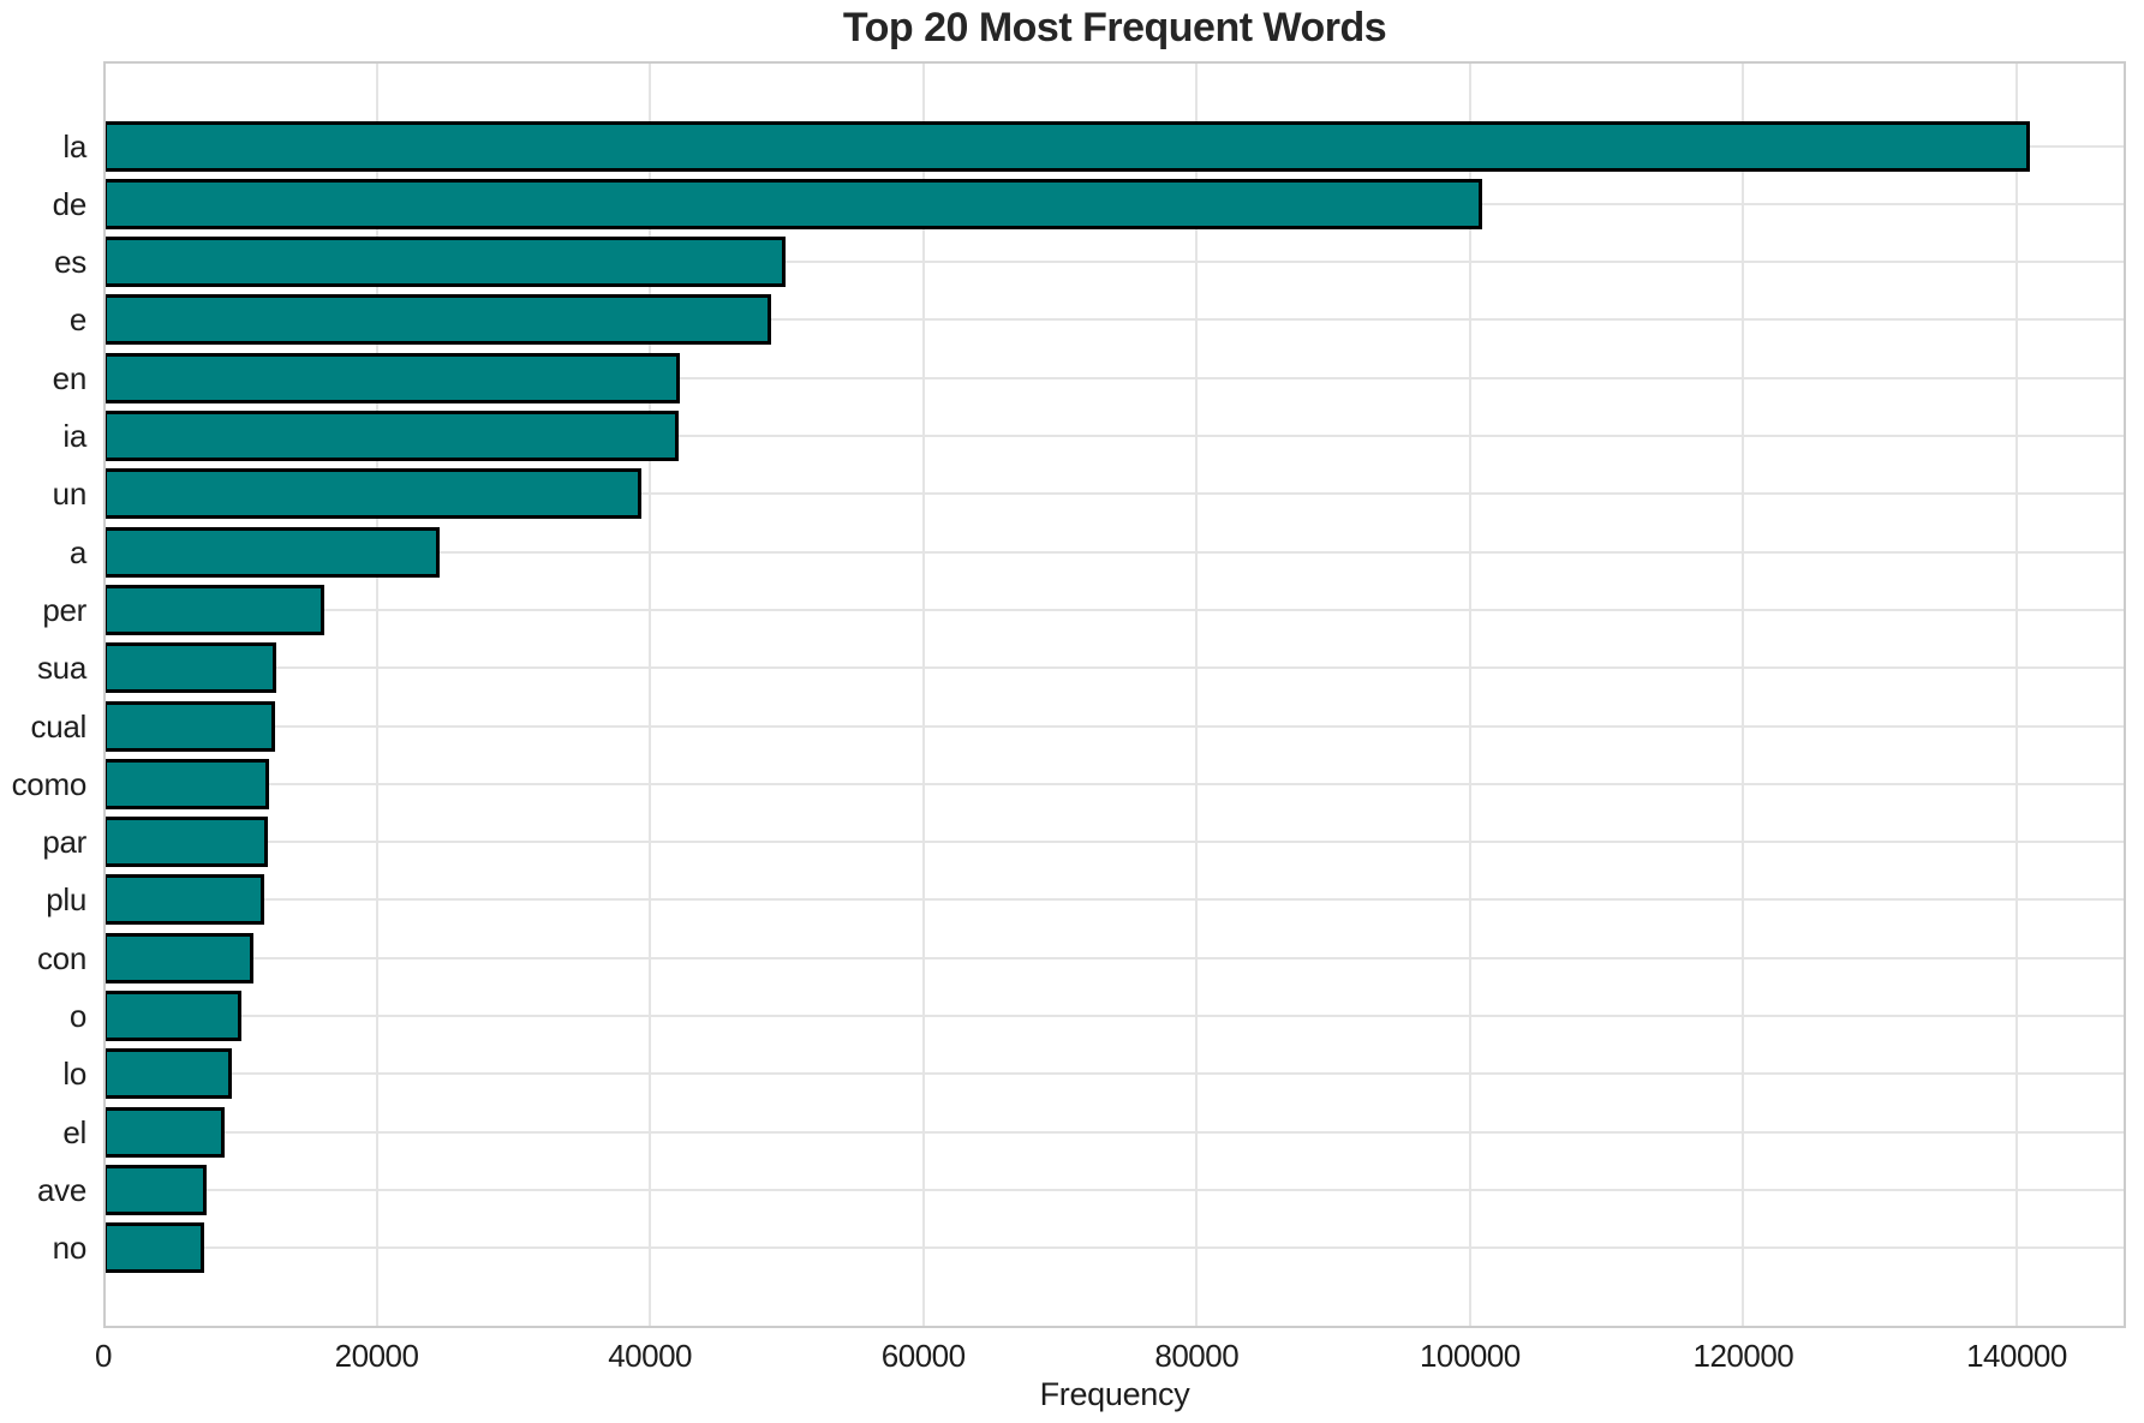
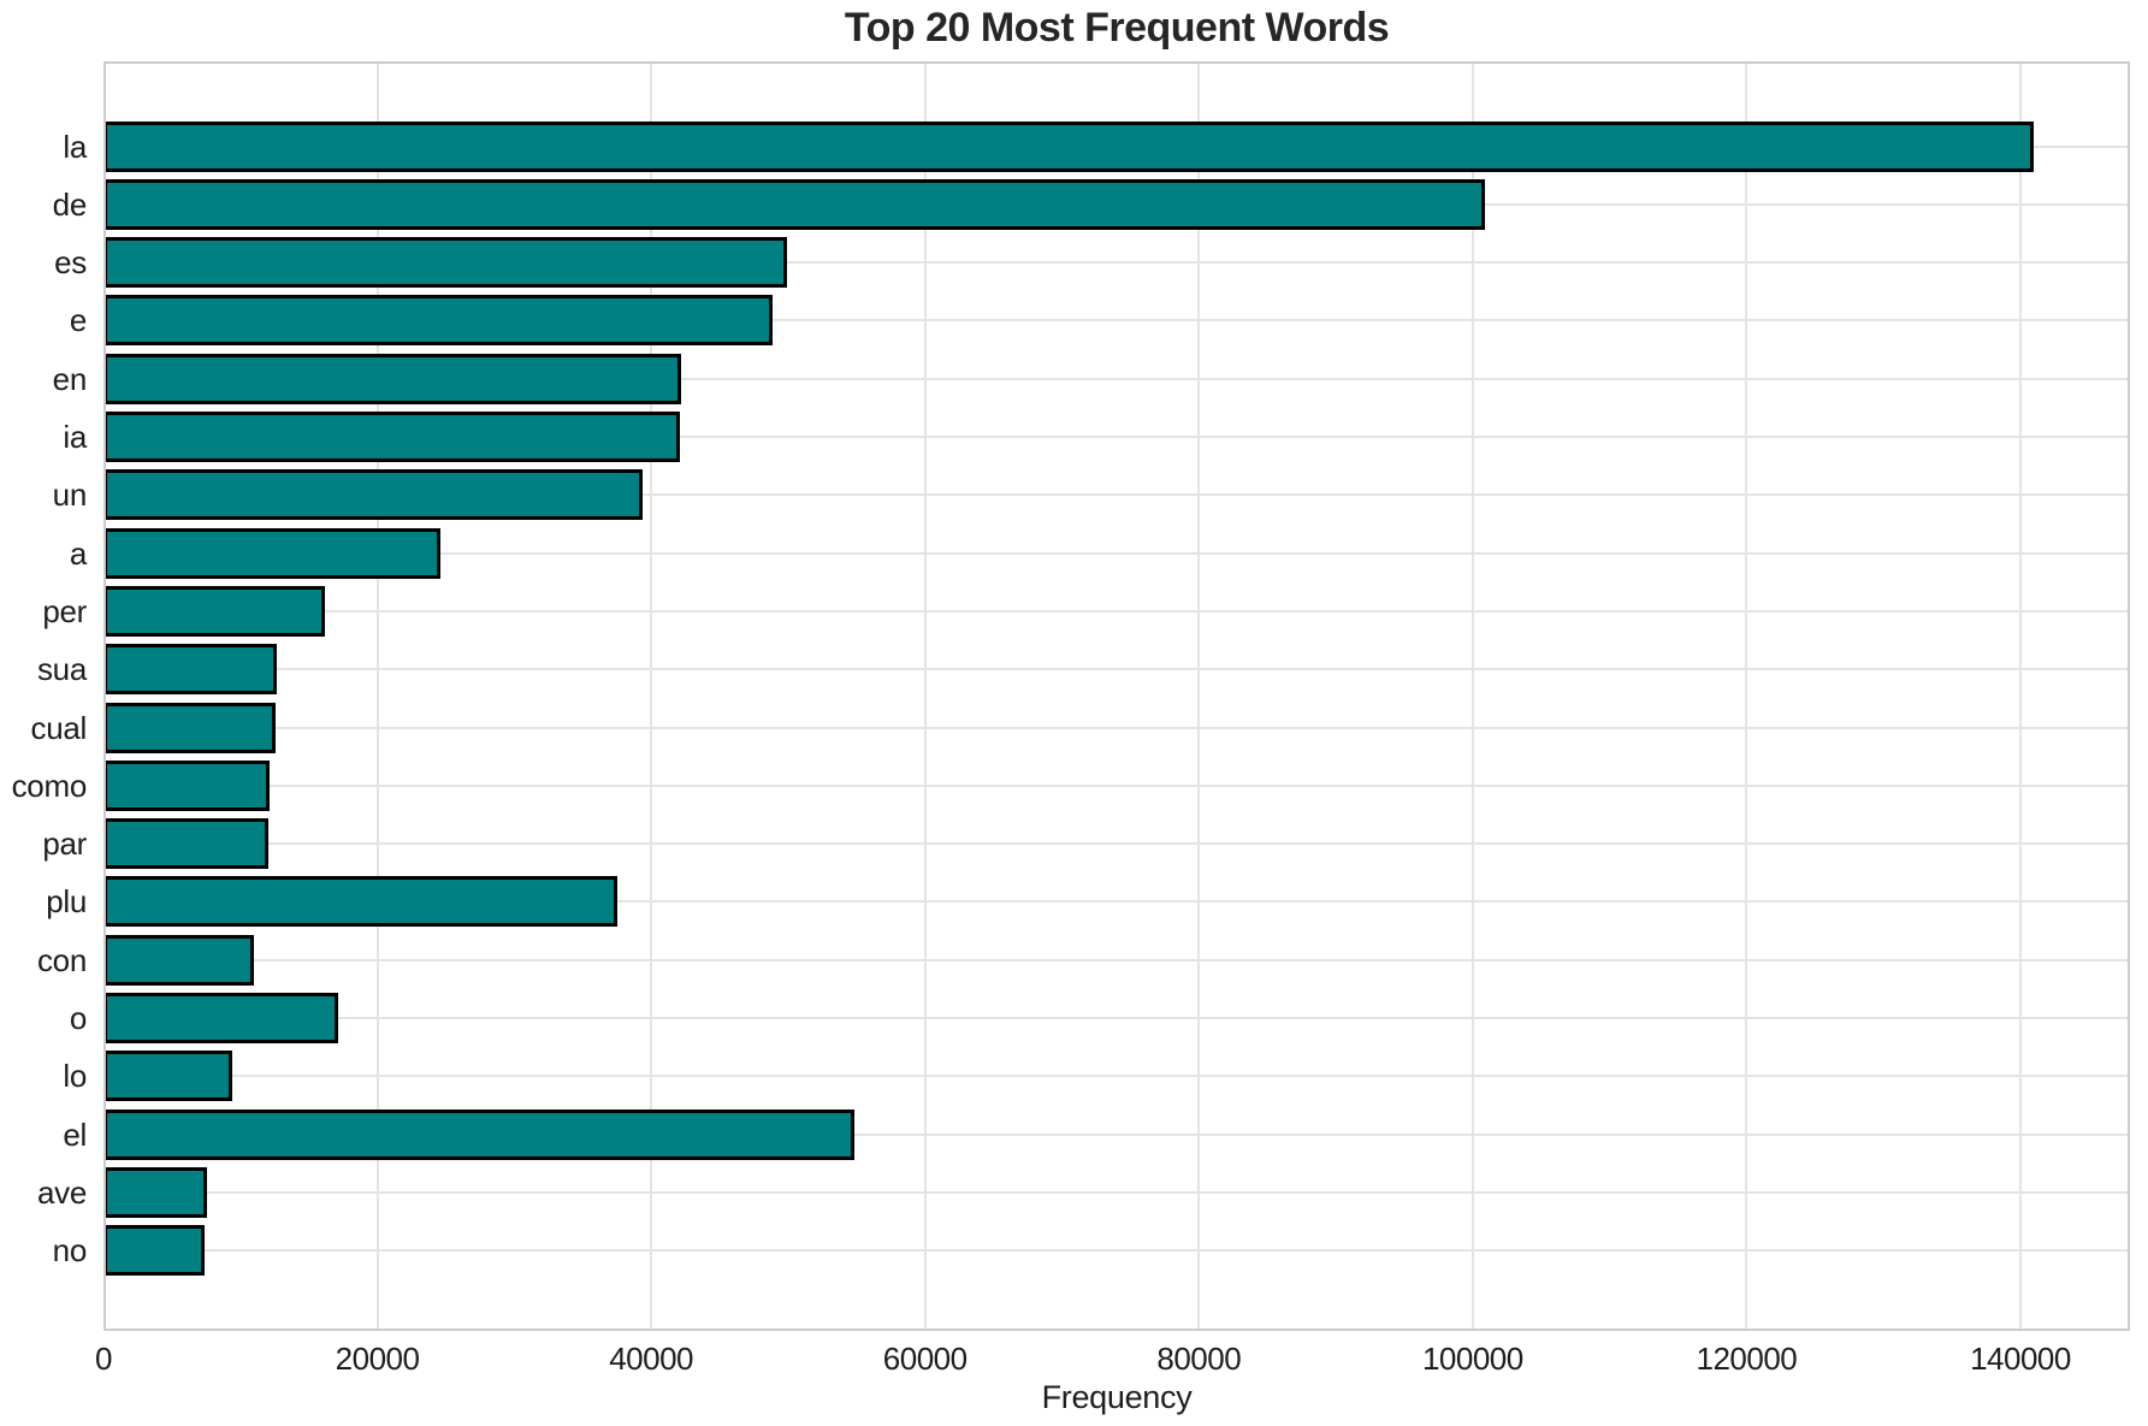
plu: 11800 -> 37500
o: 10200 -> 17100
el: 8900 -> 54800
